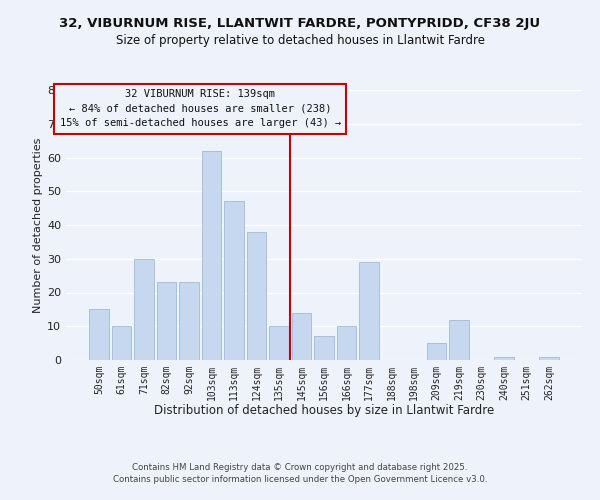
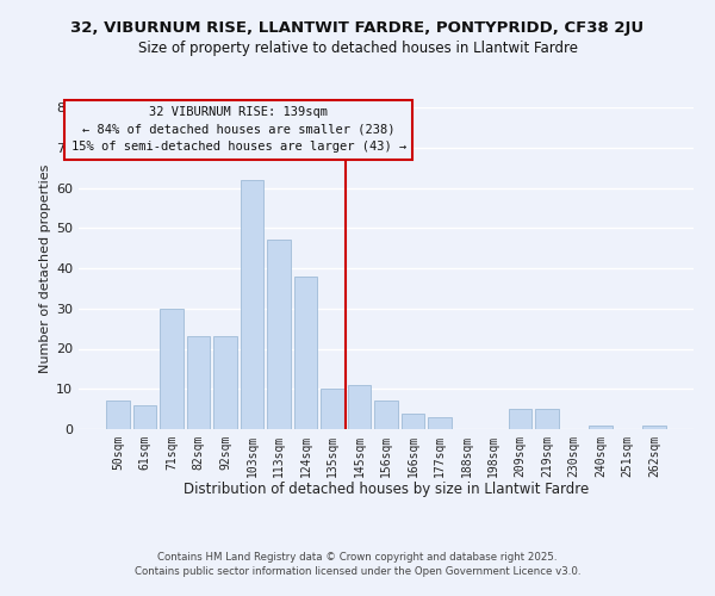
50sqm: 15 -> 7
61sqm: 10 -> 6
145sqm: 14 -> 11
166sqm: 10 -> 4
177sqm: 29 -> 3
219sqm: 12 -> 5
